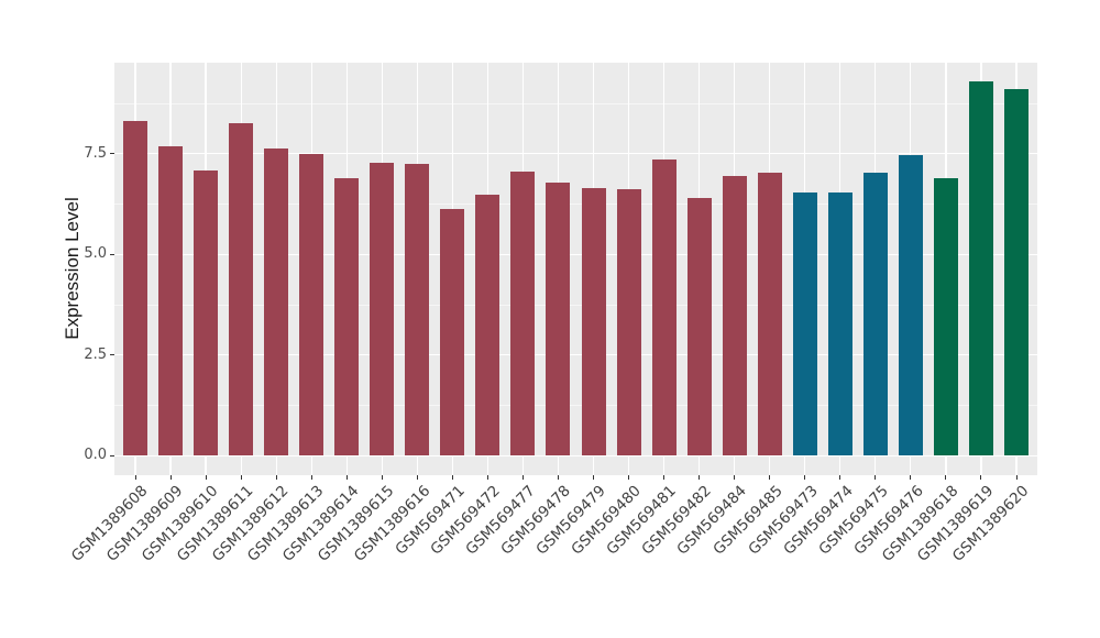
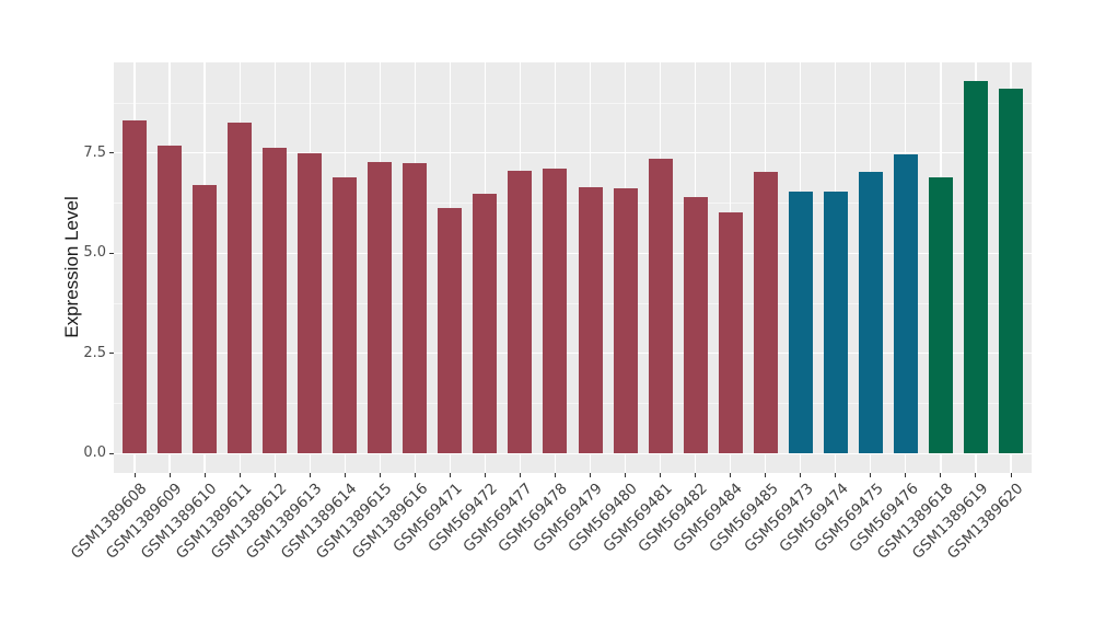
GSM1389610: 7.1 -> 6.7
GSM569478: 6.8 -> 7.1
GSM569484: 6.9 -> 6.0
